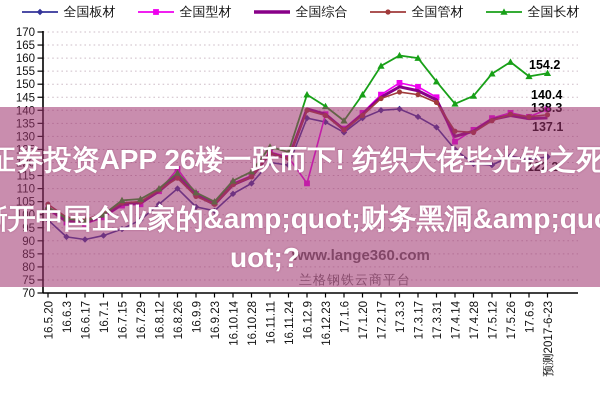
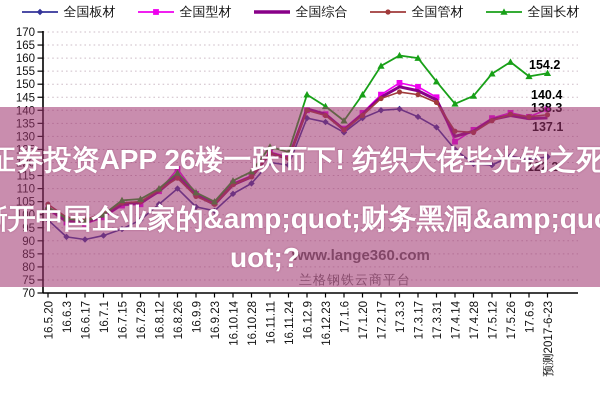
全国型材/16.12.9: 112 -> 140
